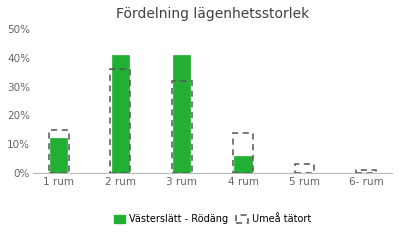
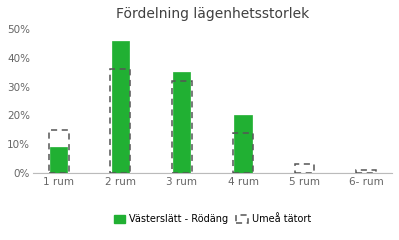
1 rum: 12% -> 9%
2 rum: 41% -> 46%
3 rum: 41% -> 35%
4 rum: 6% -> 20%
